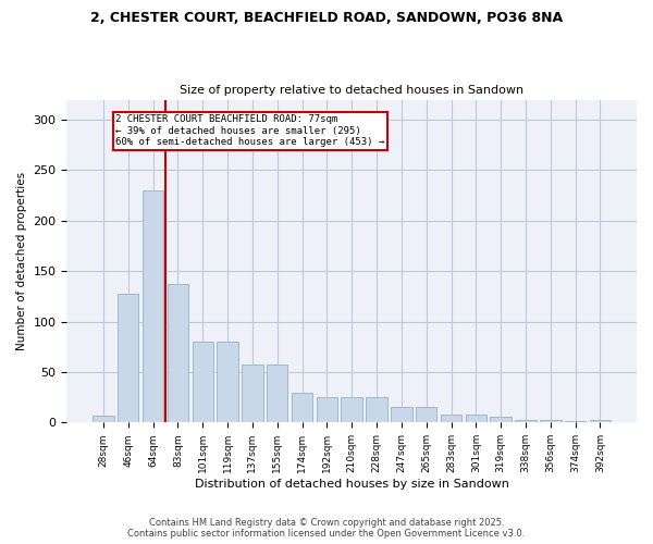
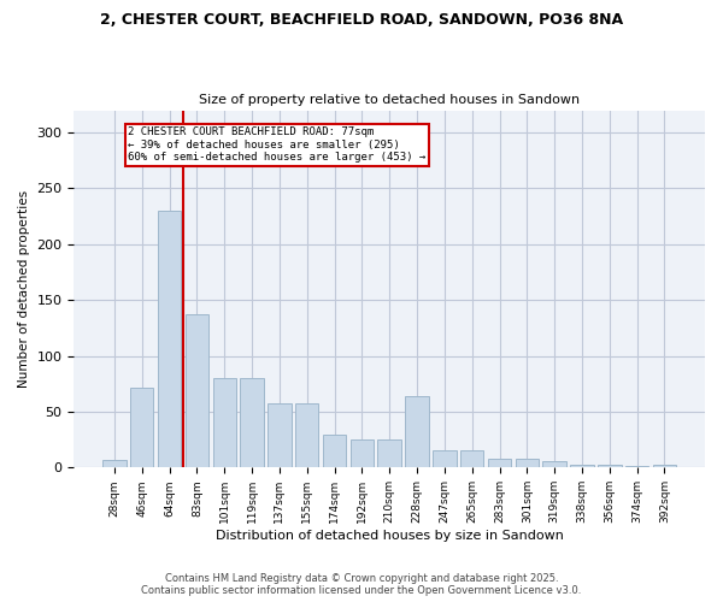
46sqm: 128 -> 72
228sqm: 25 -> 64
